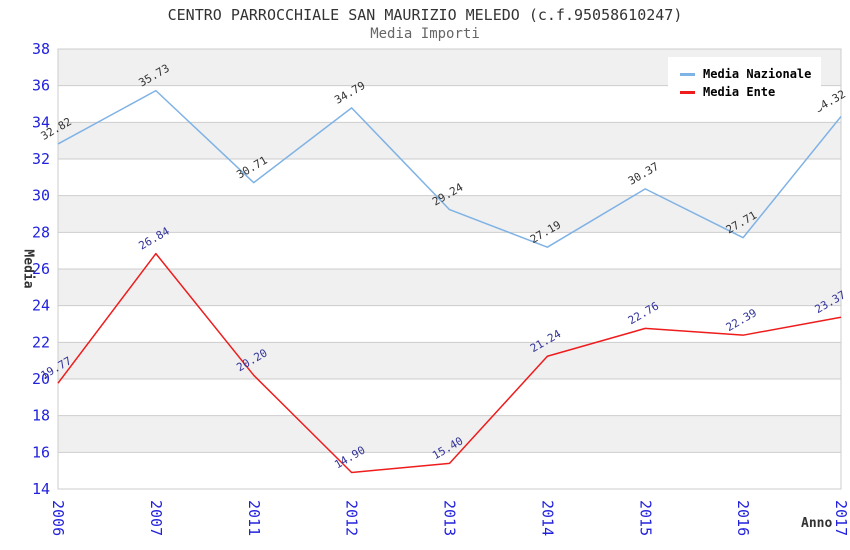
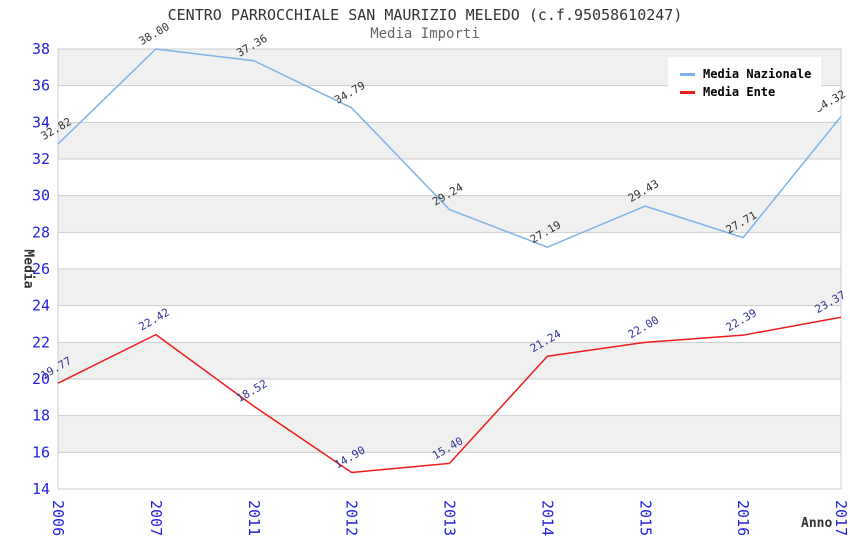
Media Nazionale/2007: 35.73 -> 38.00
Media Ente/2007: 26.84 -> 22.42
Media Nazionale/2011: 30.71 -> 37.36
Media Ente/2011: 20.20 -> 18.52
Media Nazionale/2015: 30.37 -> 29.43
Media Ente/2015: 22.76 -> 22.00
